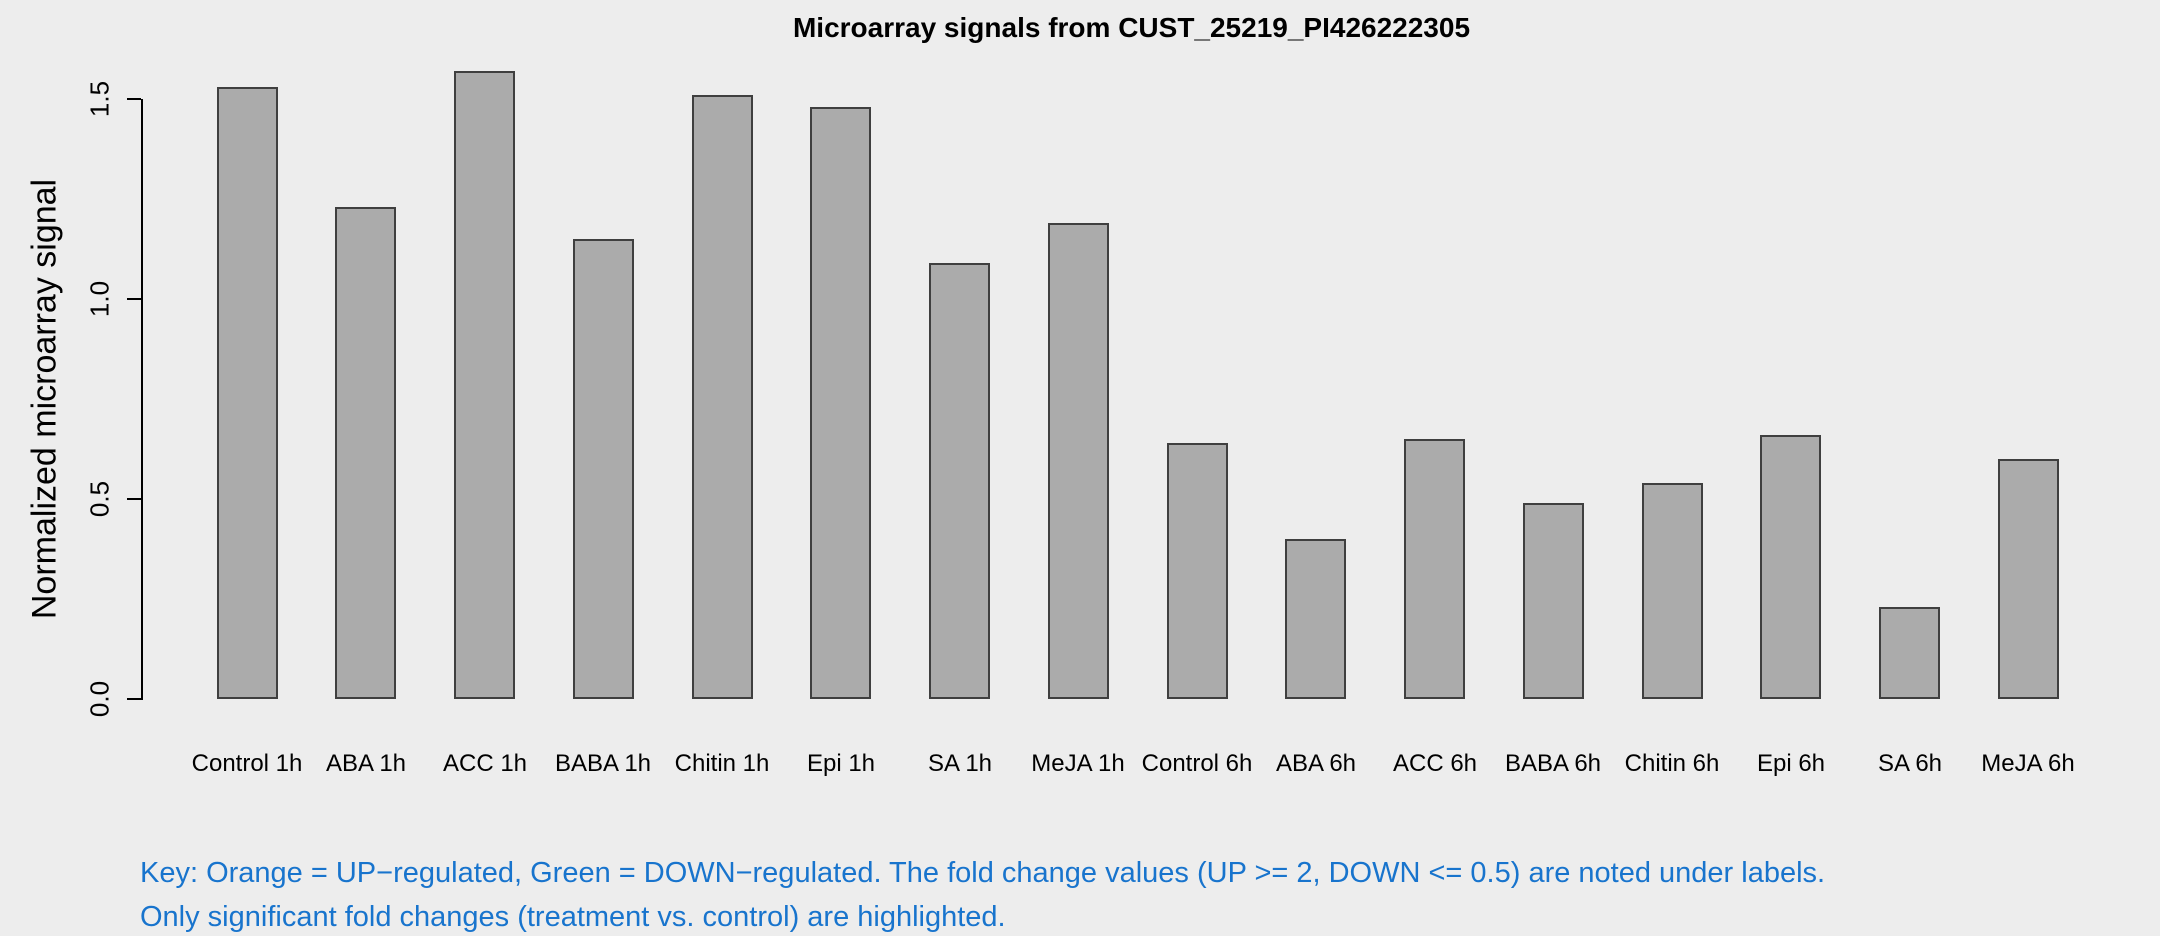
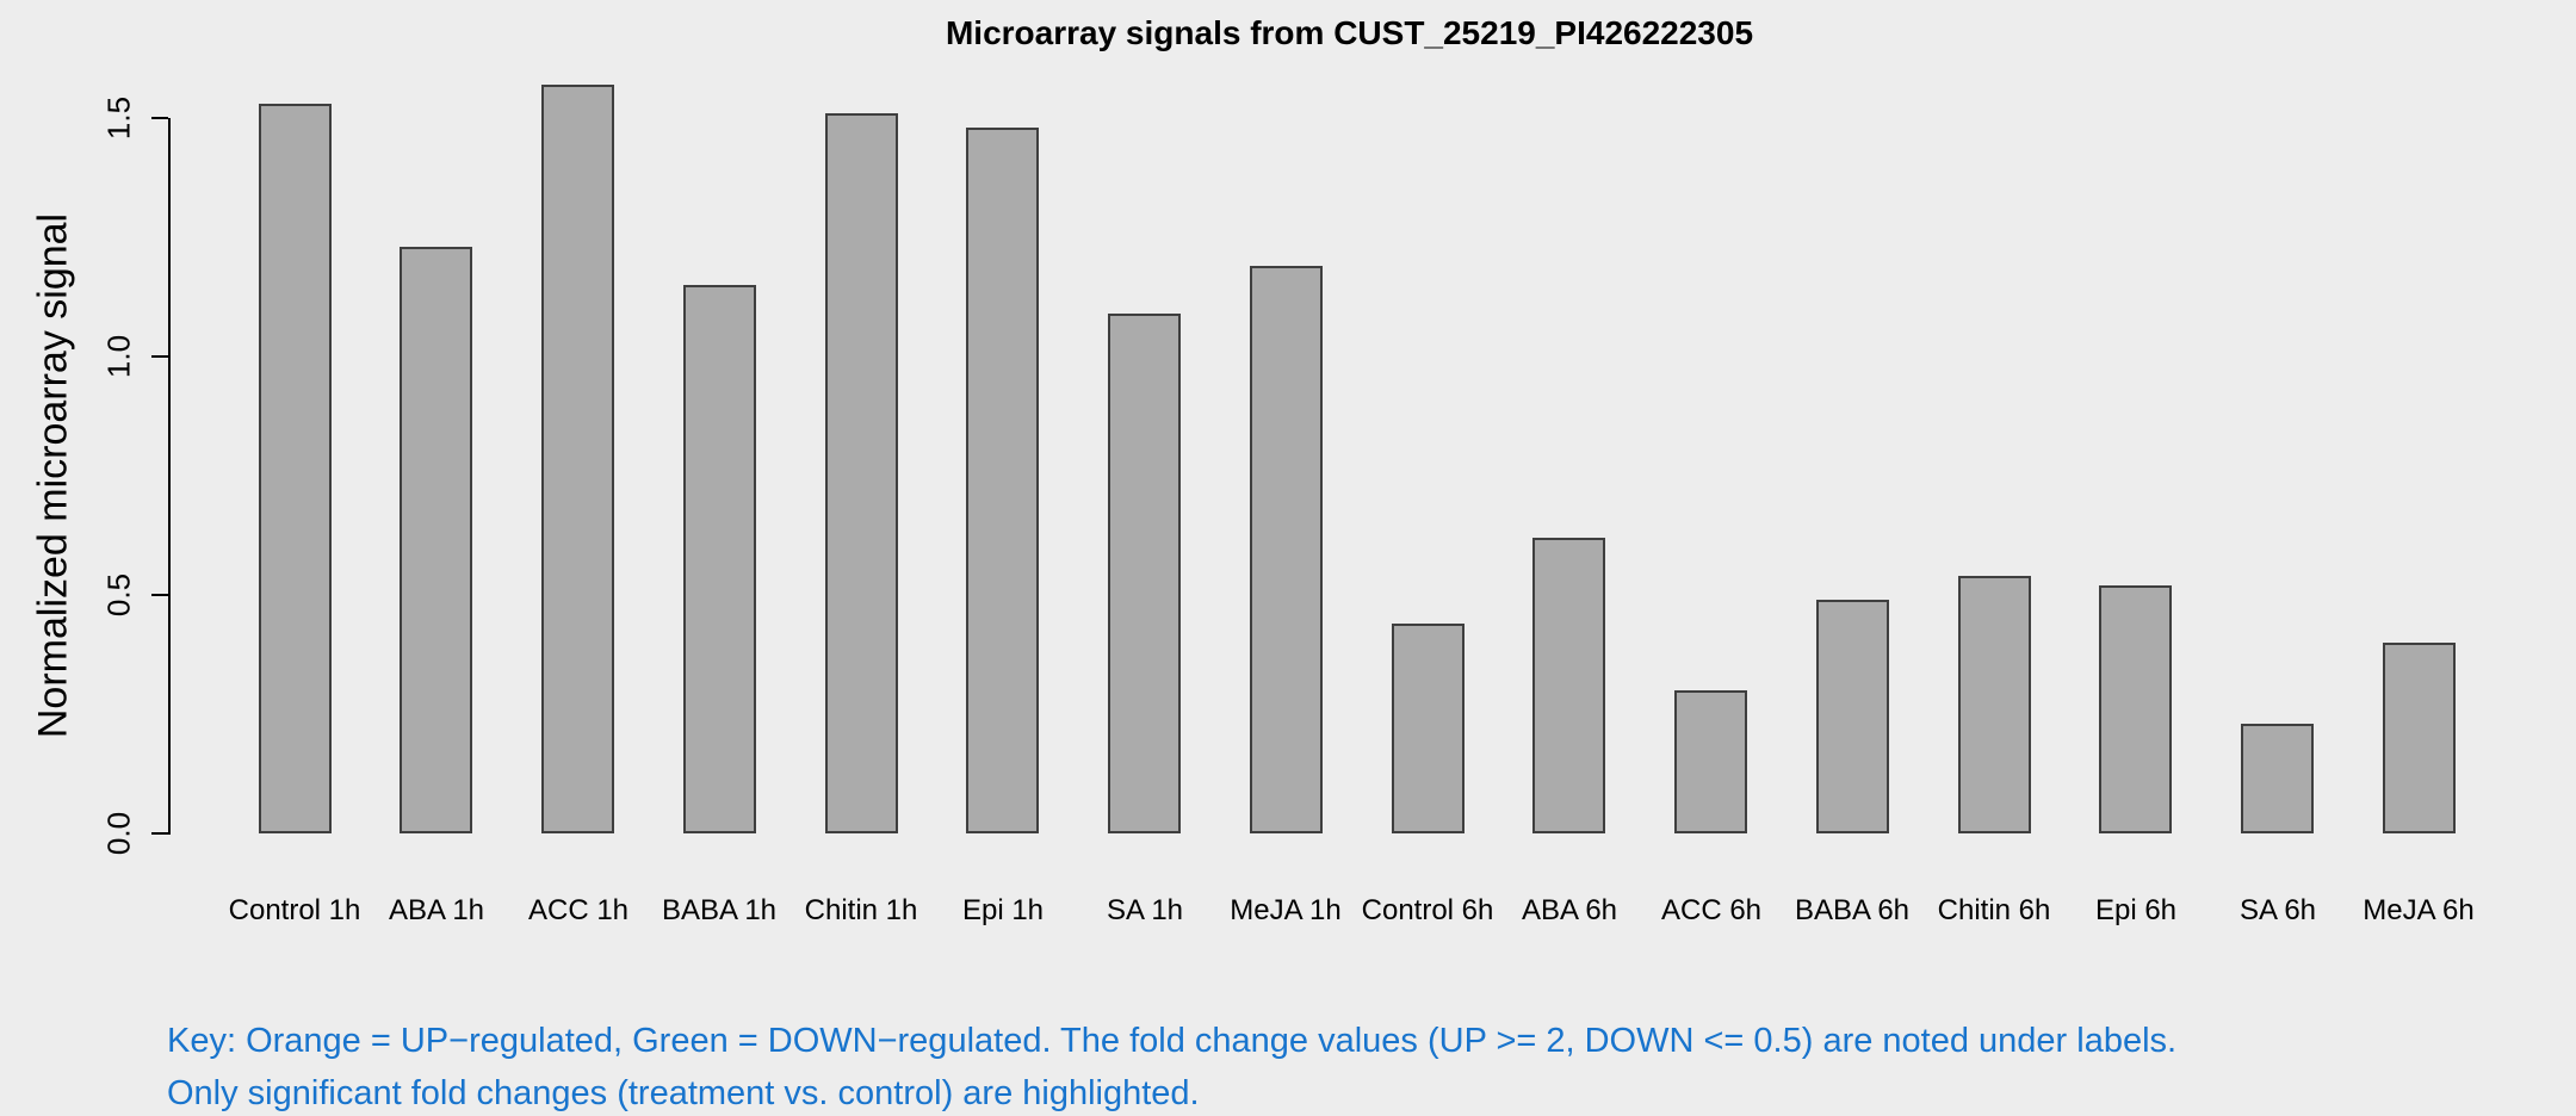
Control 6h: 0.64 -> 0.44
ABA 6h: 0.40 -> 0.62
ACC 6h: 0.65 -> 0.30
Epi 6h: 0.66 -> 0.52
MeJA 6h: 0.60 -> 0.40
